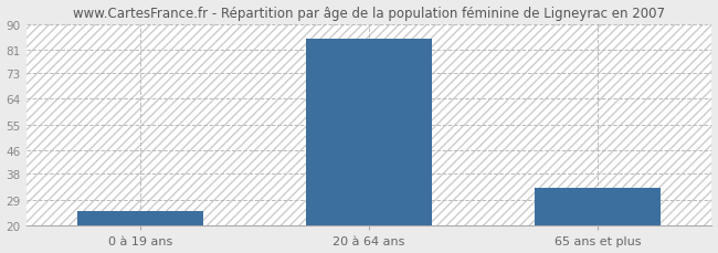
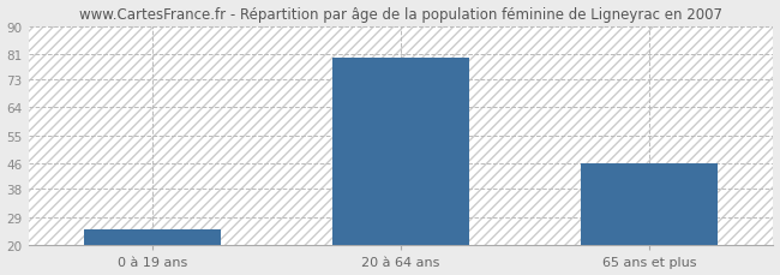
20 à 64 ans: 85 -> 80
65 ans et plus: 33 -> 46
